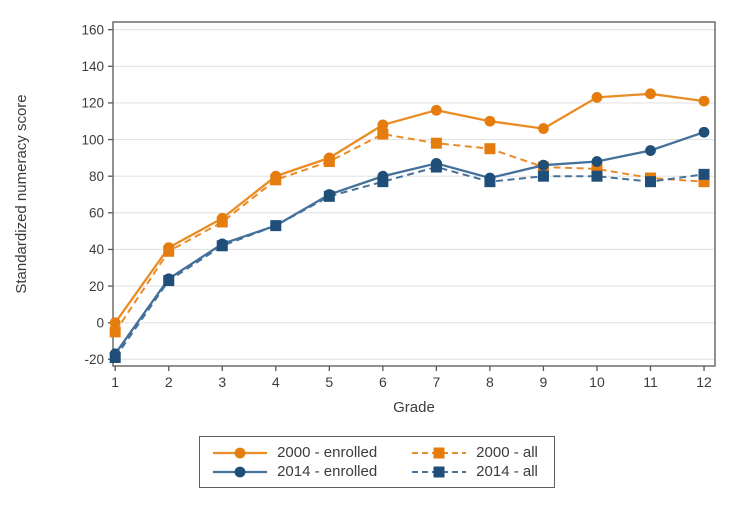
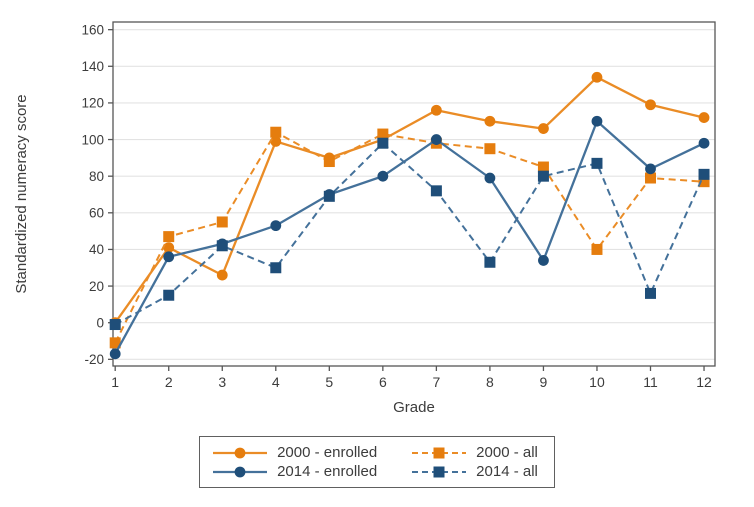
2000 - all/1: -5 -> -11
2014 - all/1: -19 -> -1
2000 - all/2: 39 -> 47
2014 - enrolled/2: 24 -> 36
2014 - all/2: 23 -> 15
2000 - enrolled/3: 57 -> 26
2000 - enrolled/4: 80 -> 99
2000 - all/4: 78 -> 104
2014 - all/4: 53 -> 30
2000 - enrolled/6: 108 -> 100
2014 - all/6: 77 -> 98
2014 - enrolled/7: 87 -> 100
2014 - all/7: 85 -> 72
2014 - all/8: 77 -> 33
2014 - enrolled/9: 86 -> 34
2000 - enrolled/10: 123 -> 134
2000 - all/10: 84 -> 40
2014 - enrolled/10: 88 -> 110
2014 - all/10: 80 -> 87
2000 - enrolled/11: 125 -> 119
2014 - enrolled/11: 94 -> 84
2014 - all/11: 77 -> 16
2000 - enrolled/12: 121 -> 112
2014 - enrolled/12: 104 -> 98
